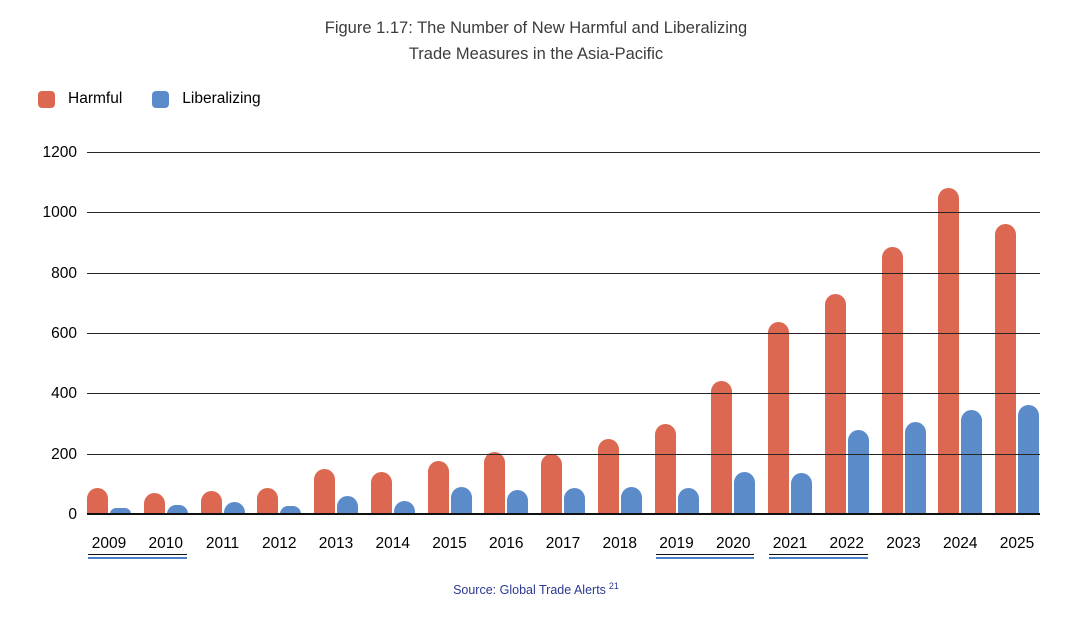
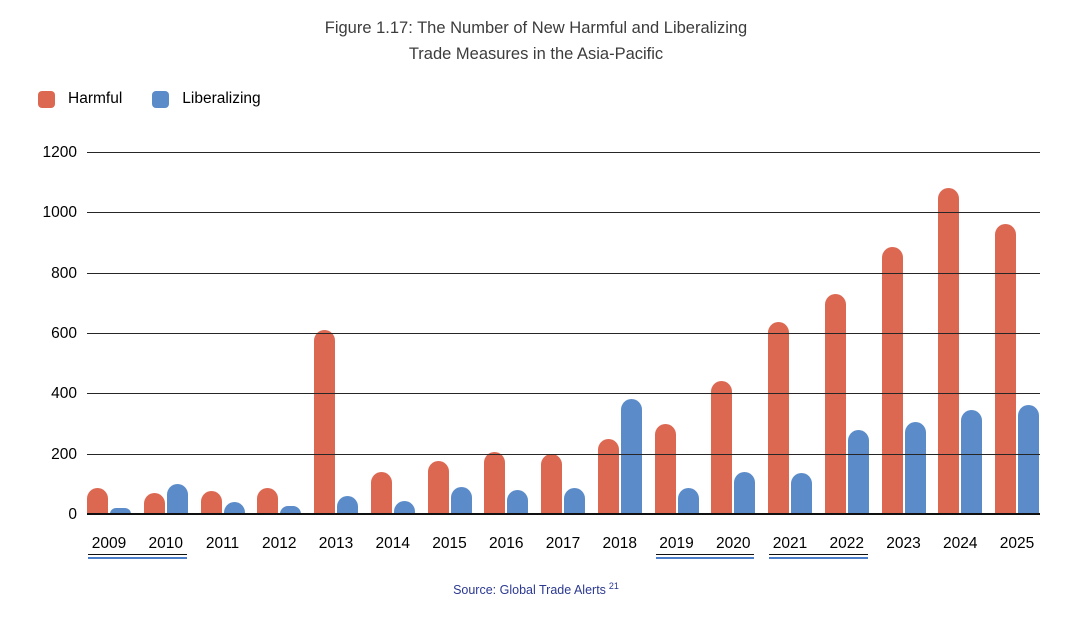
Liberalizing/2010: 30 -> 100
Harmful/2013: 150 -> 610
Liberalizing/2018: 90 -> 380
